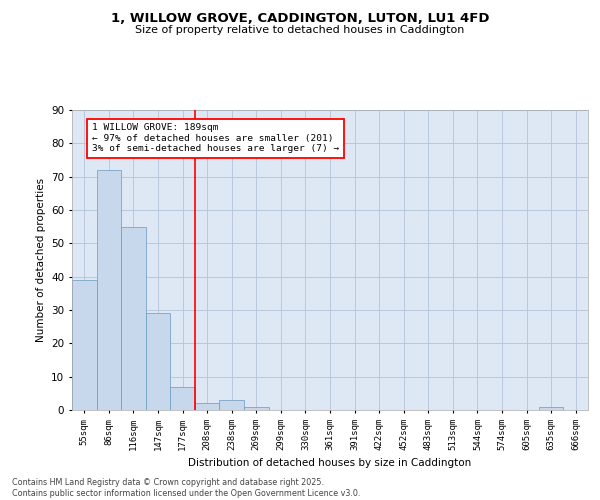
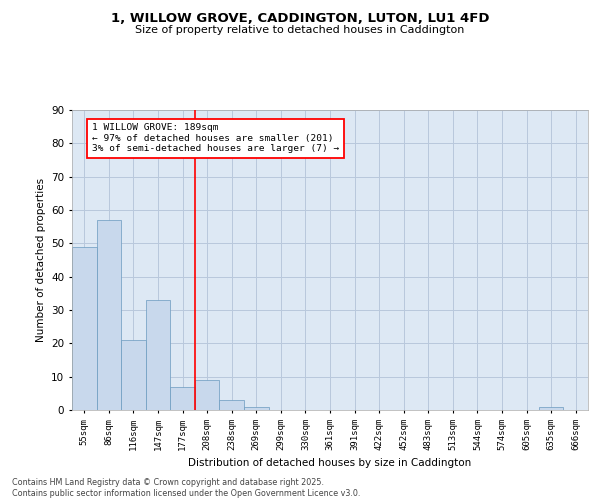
55sqm: 39 -> 49
86sqm: 72 -> 57
116sqm: 55 -> 21
147sqm: 29 -> 33
208sqm: 2 -> 9
